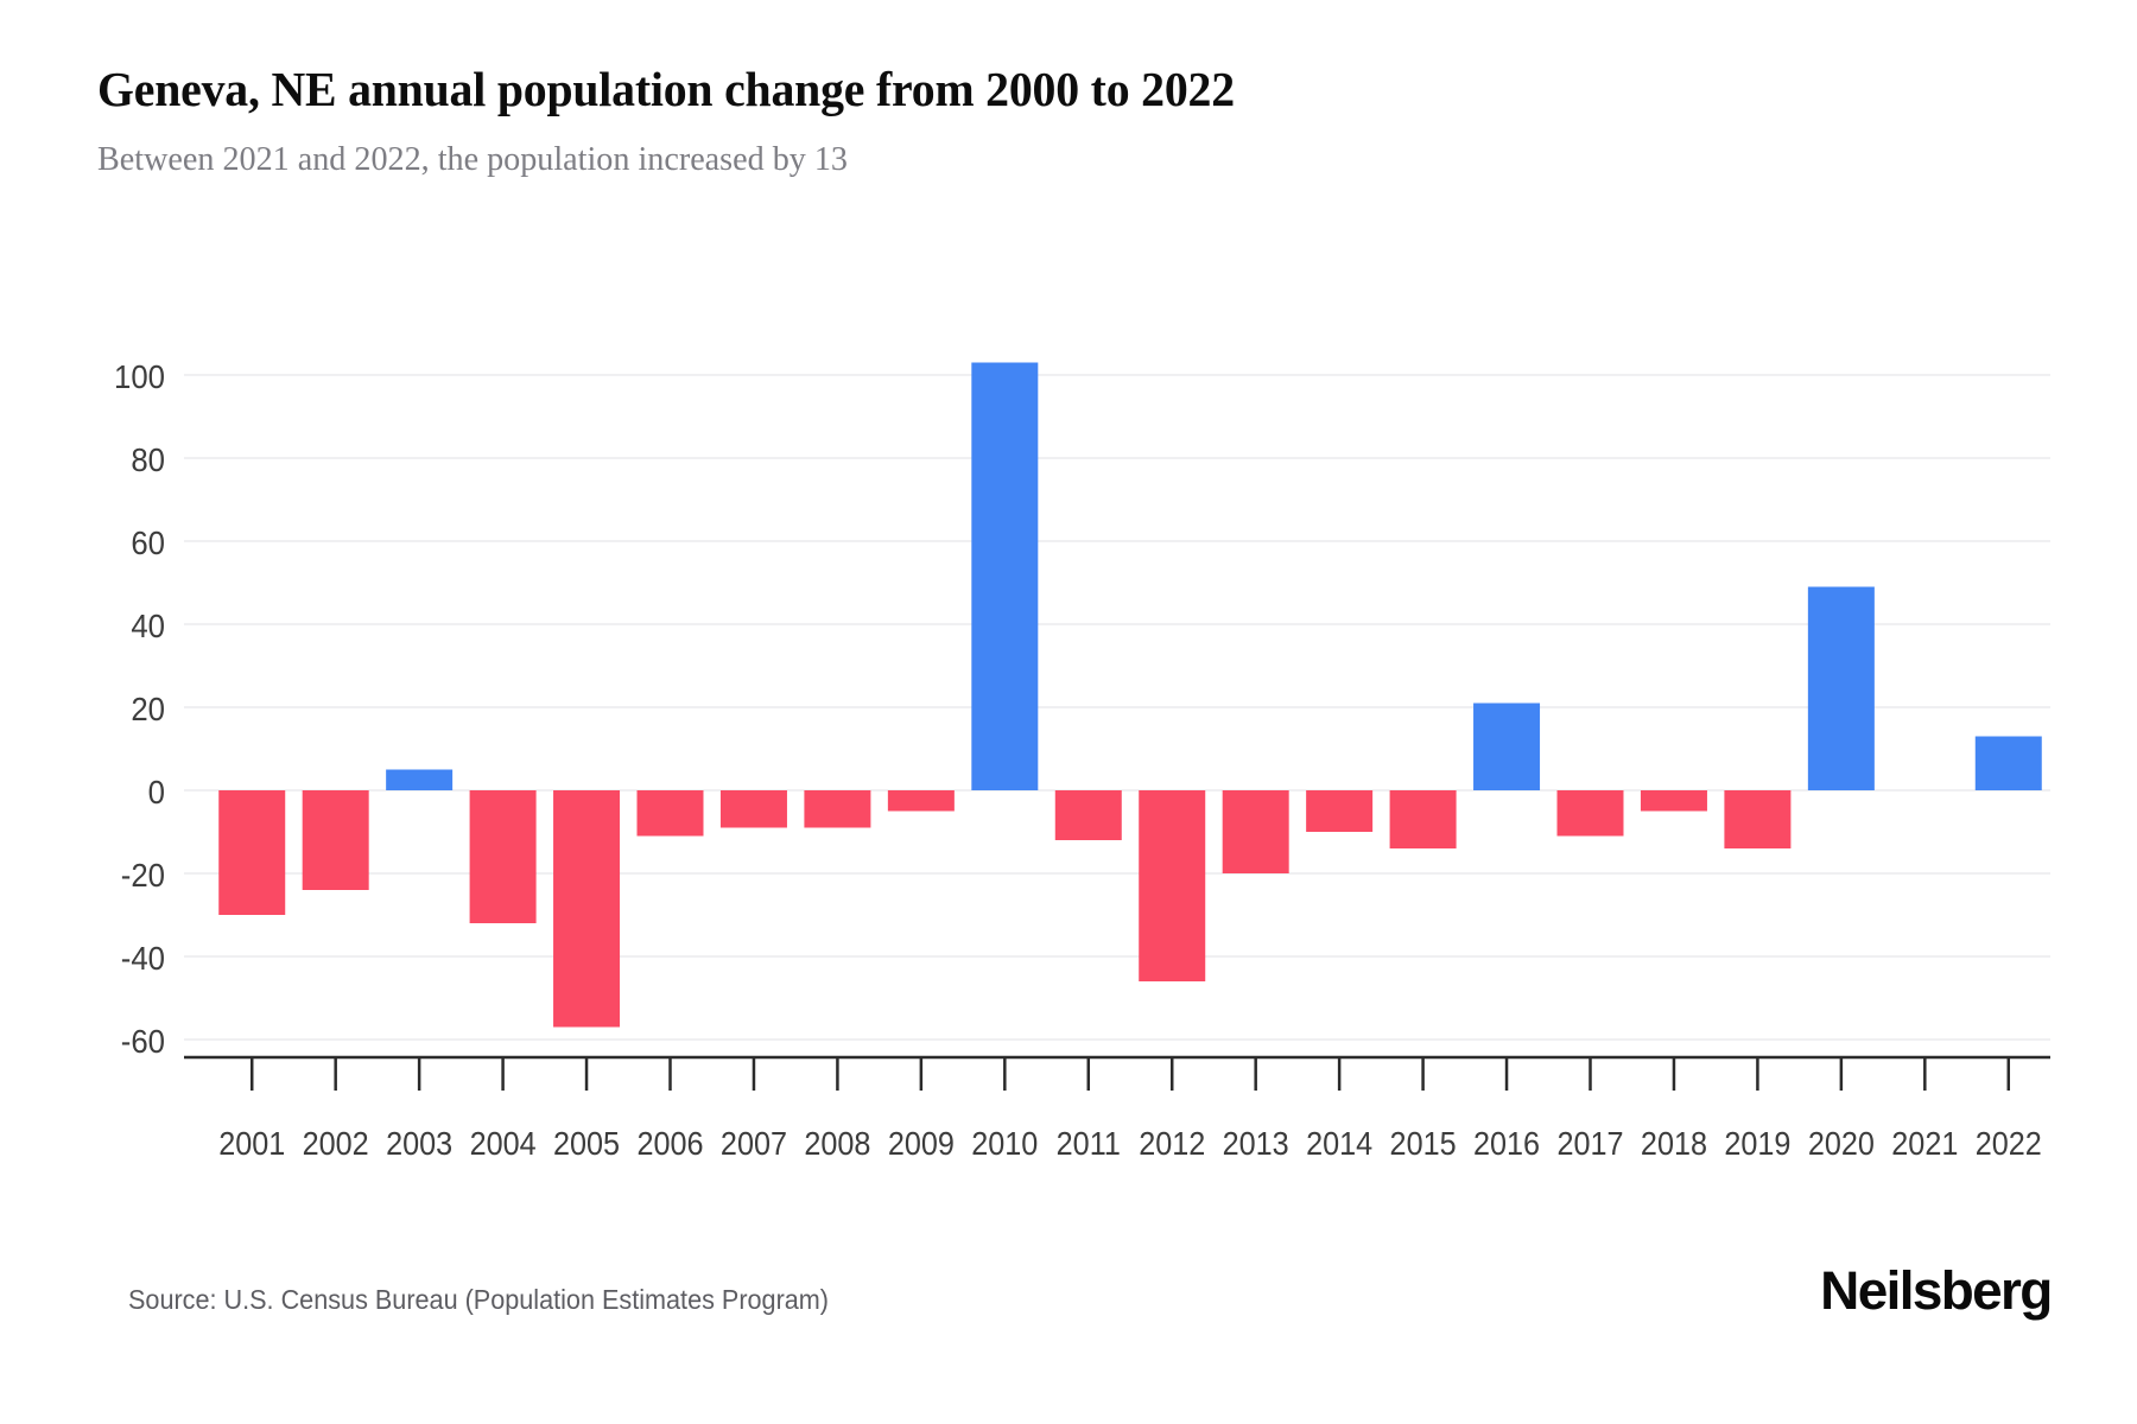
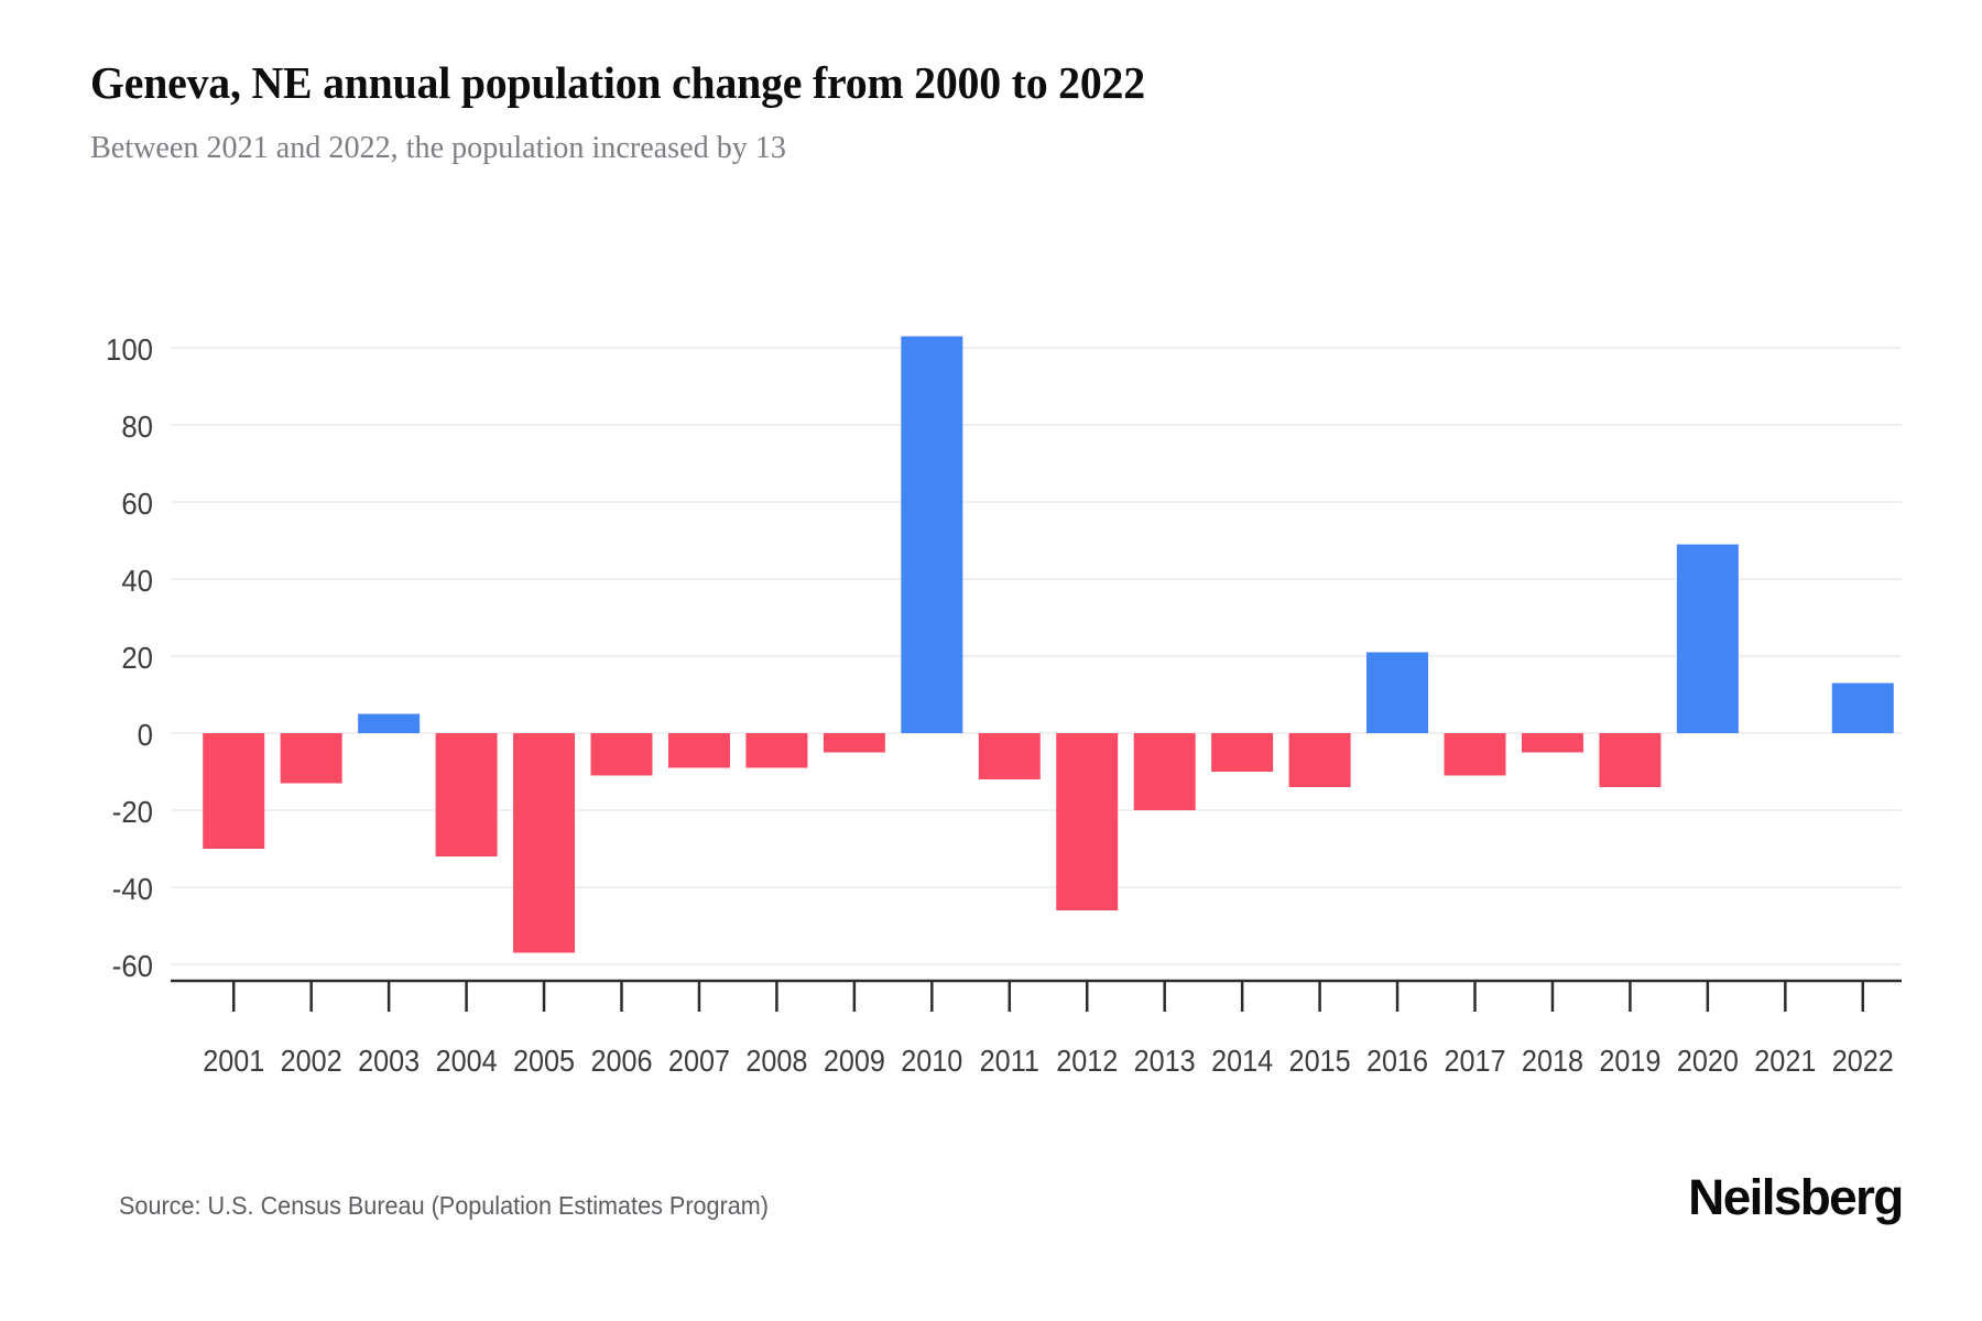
2002: -24 -> -13
